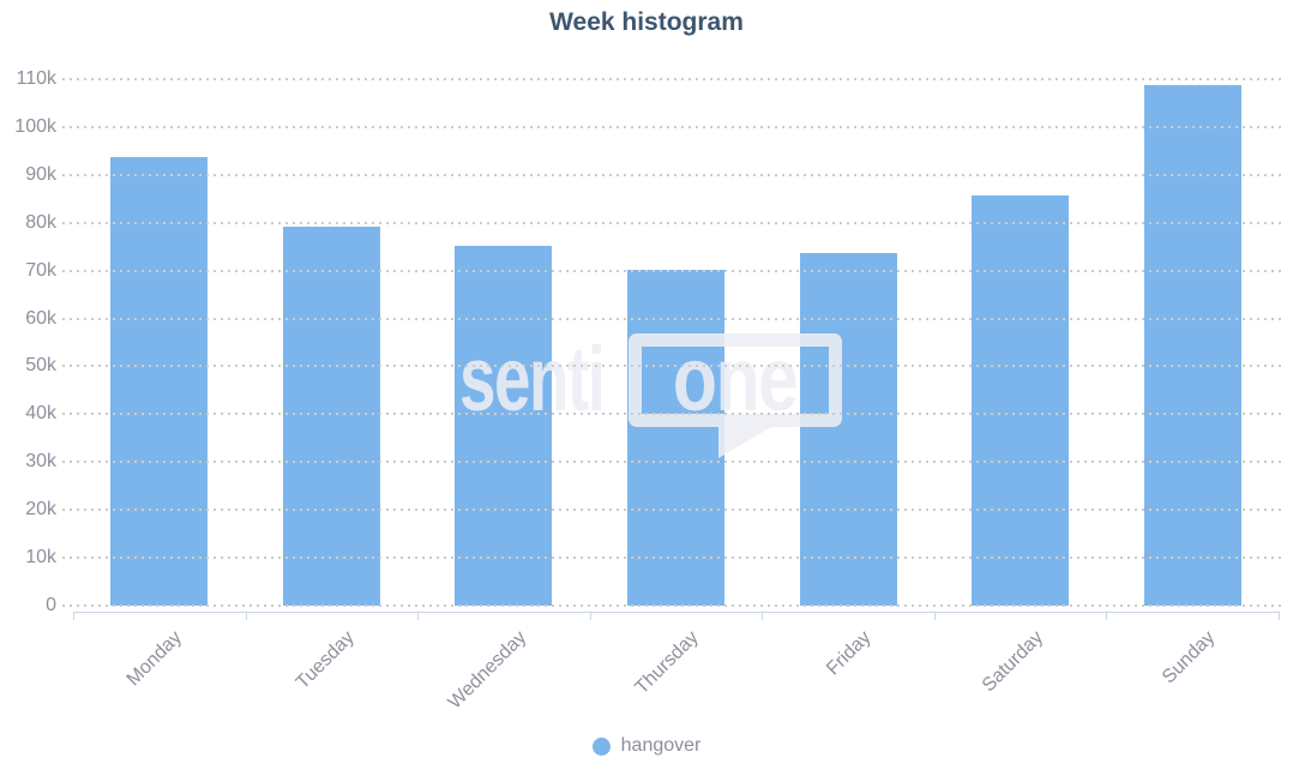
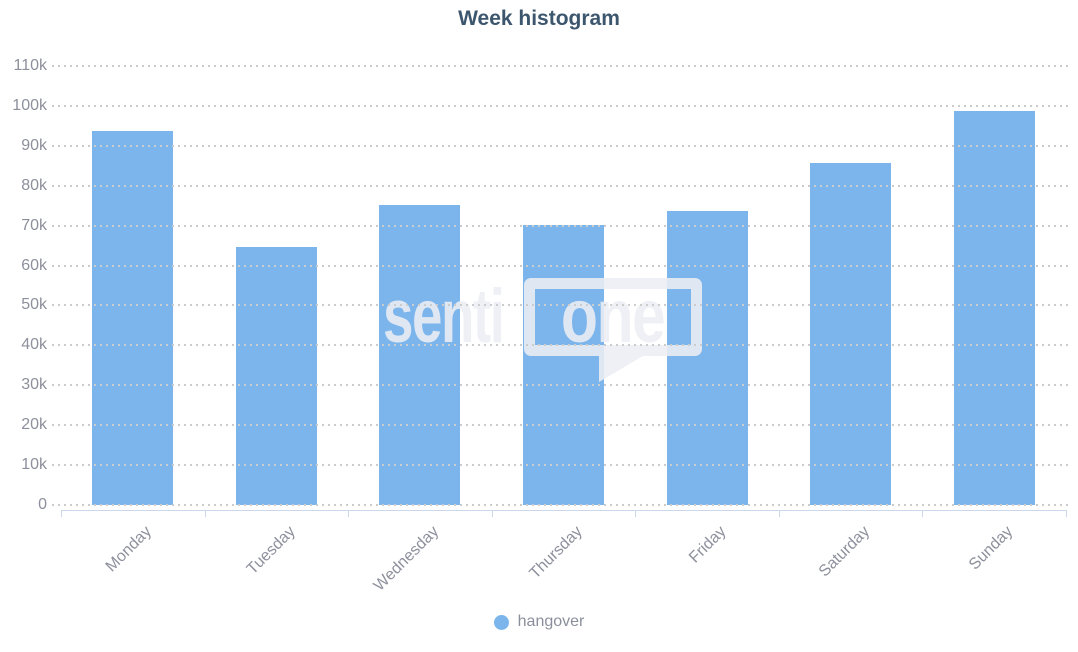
Tuesday: 80k -> 65k
Sunday: 109k -> 99k
